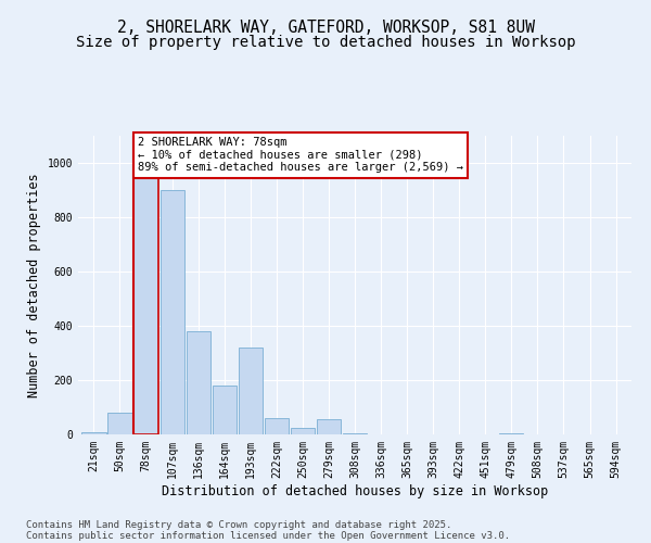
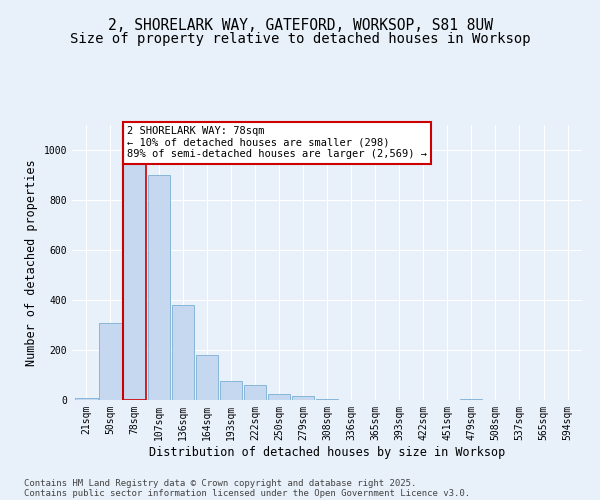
50sqm: 80 -> 310
193sqm: 320 -> 75
279sqm: 55 -> 15
